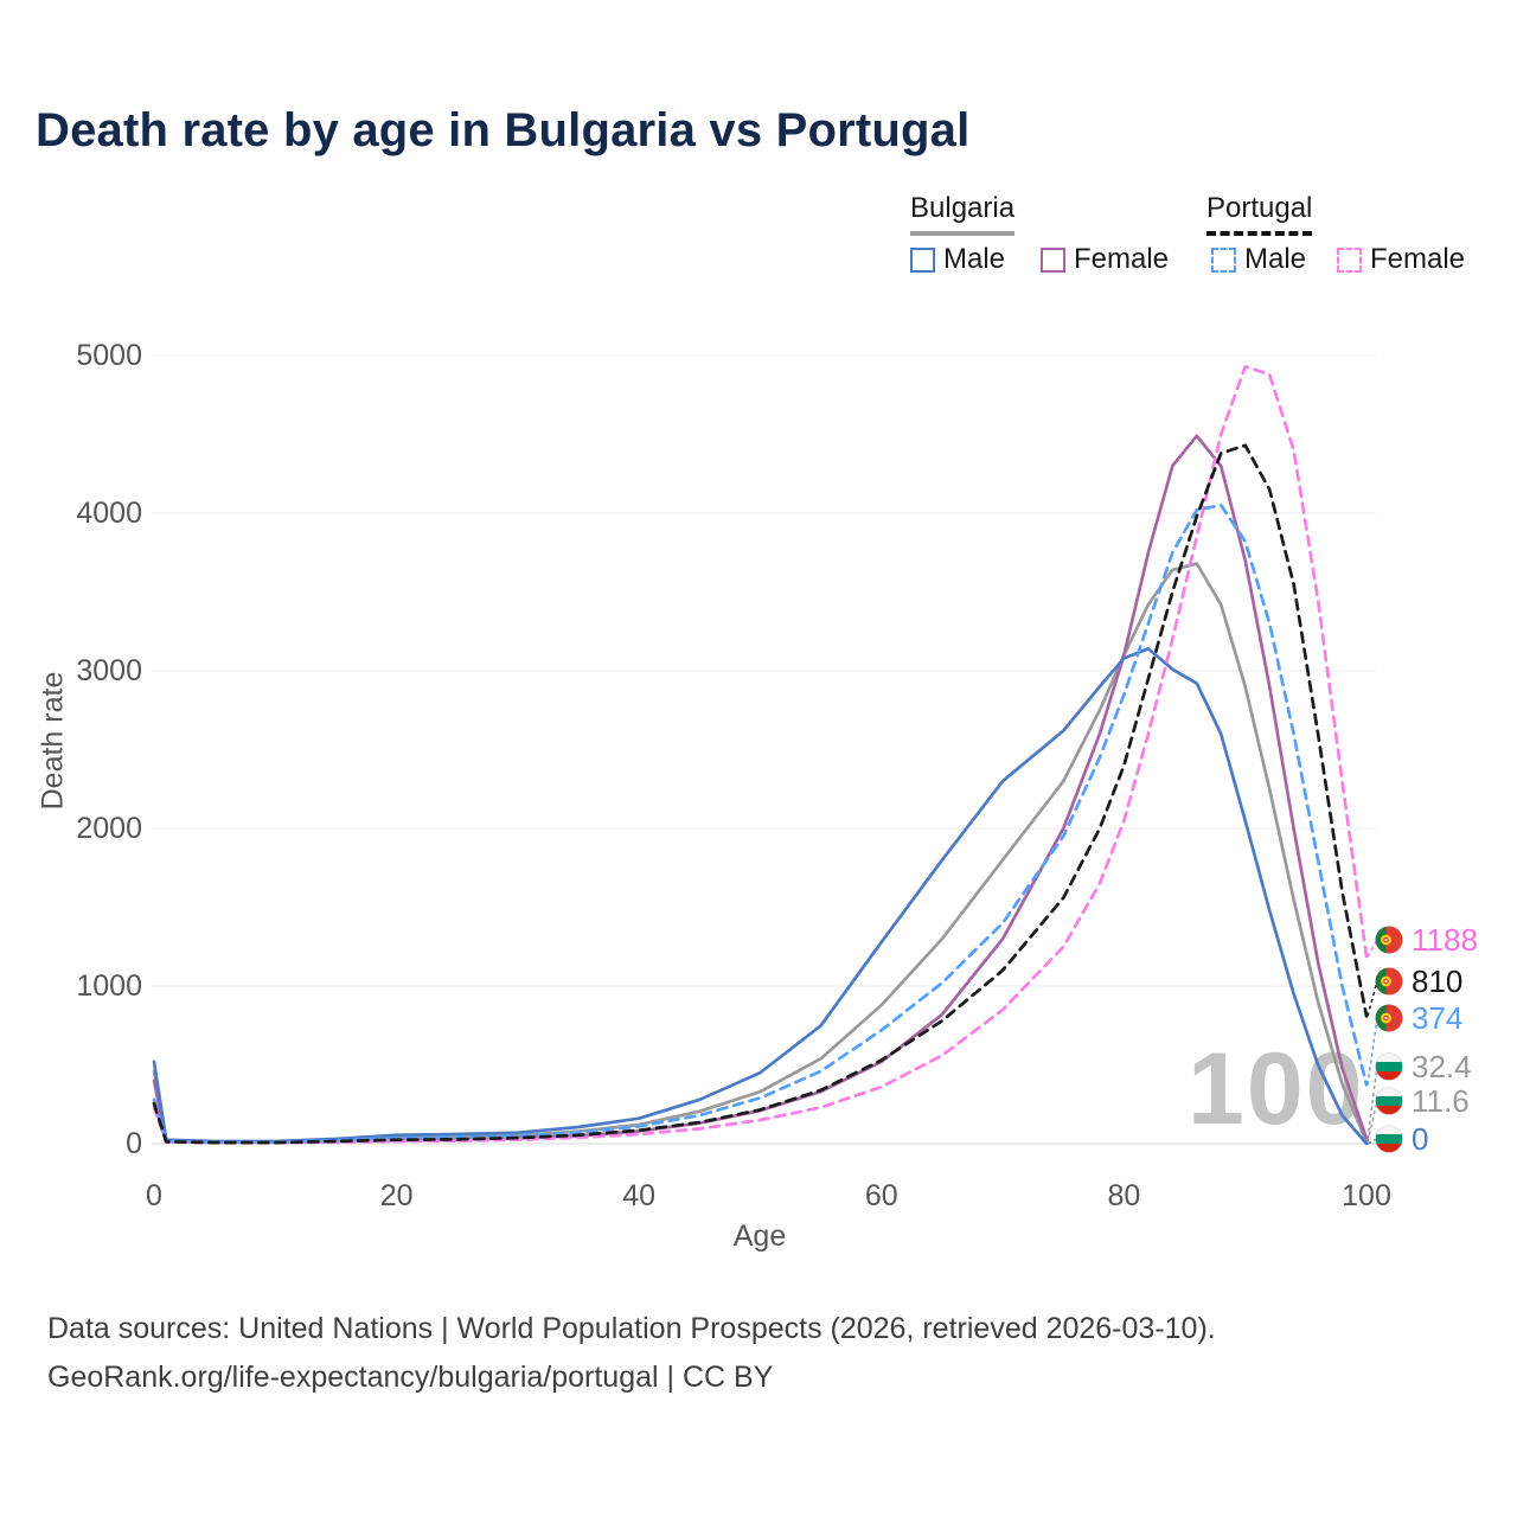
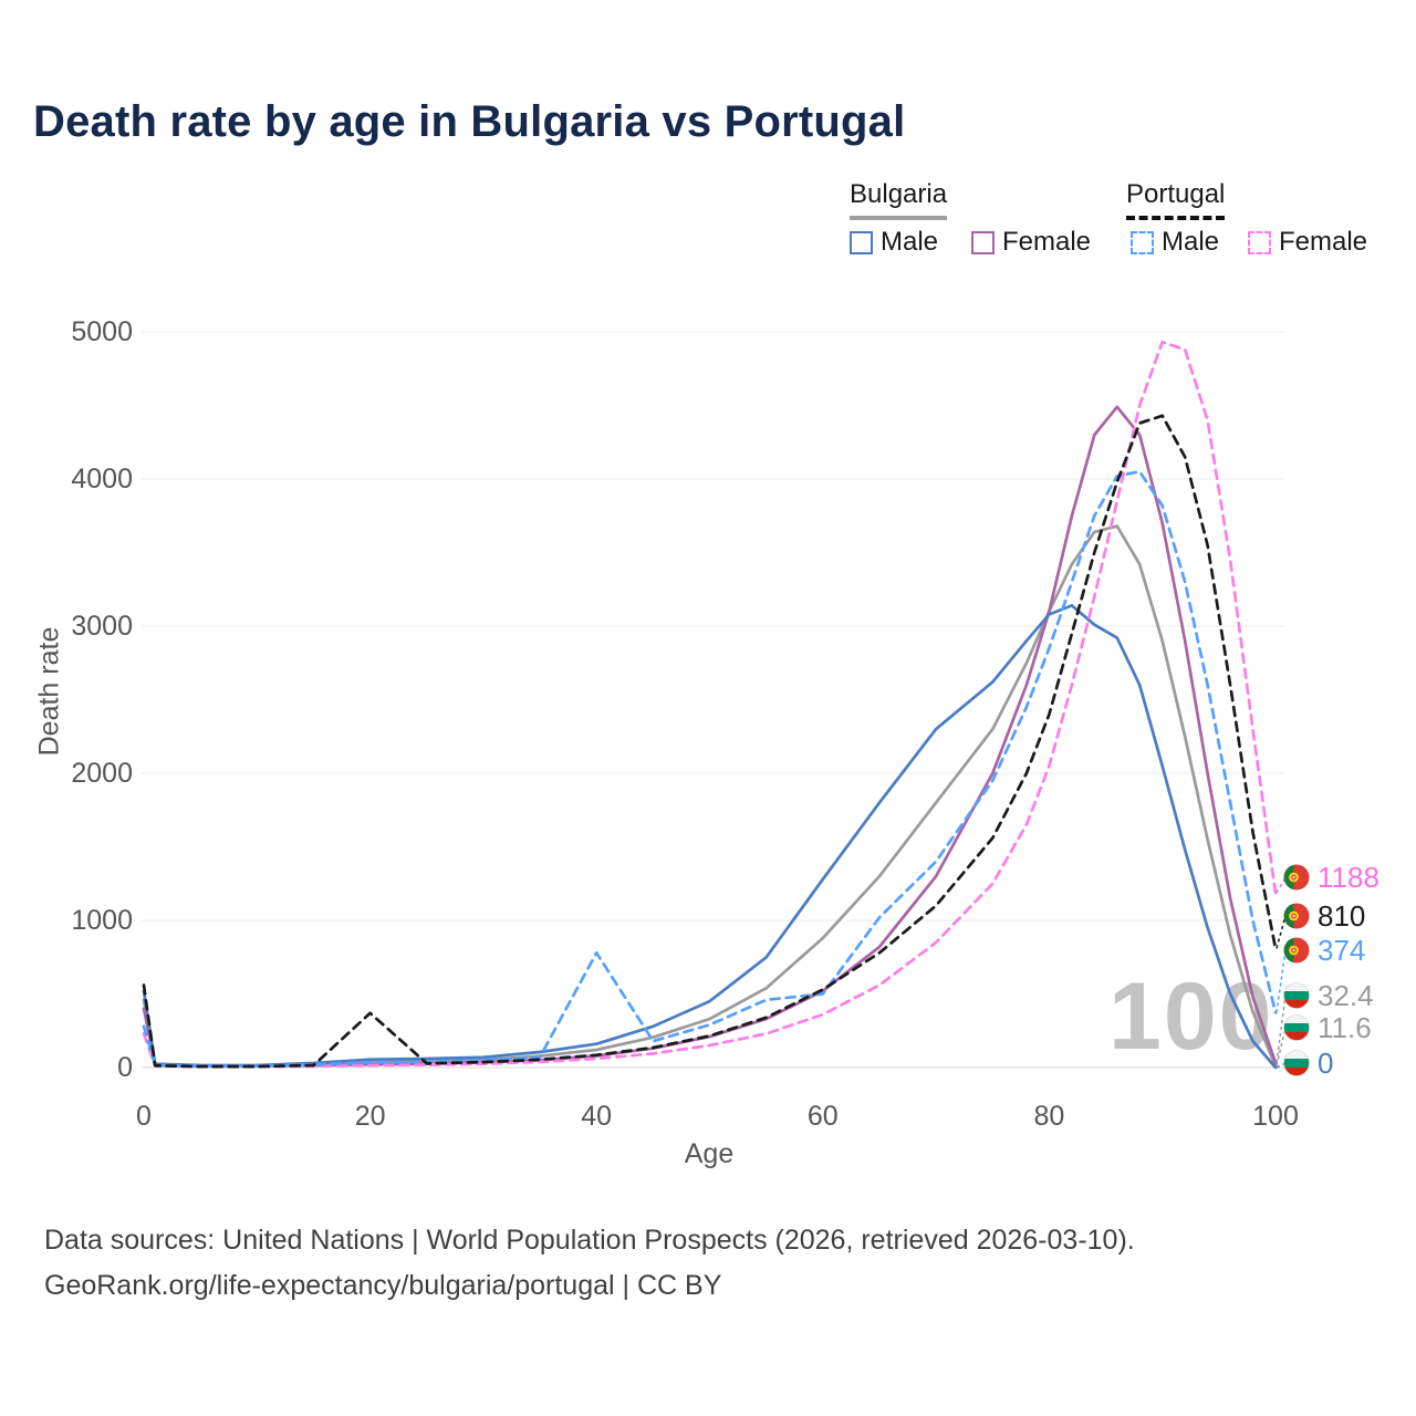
Portugal/0: 260 -> 560
Portugal/20: 20 -> 370
Portugal Male/40: 110 -> 780
Portugal Male/60: 720 -> 500
